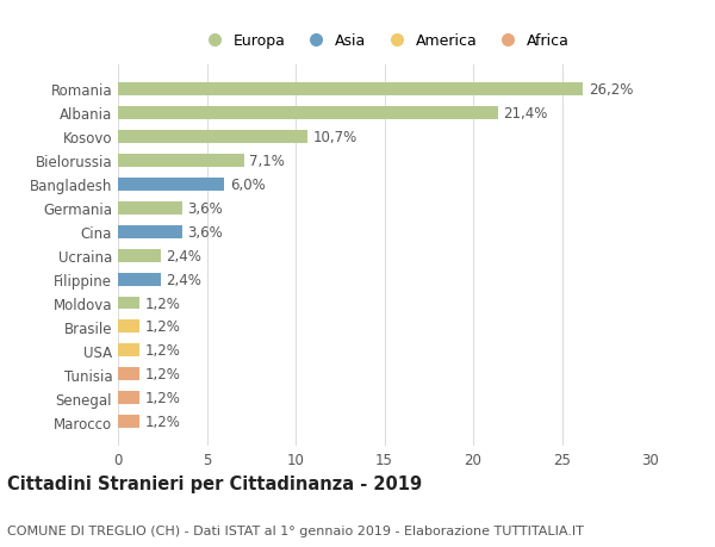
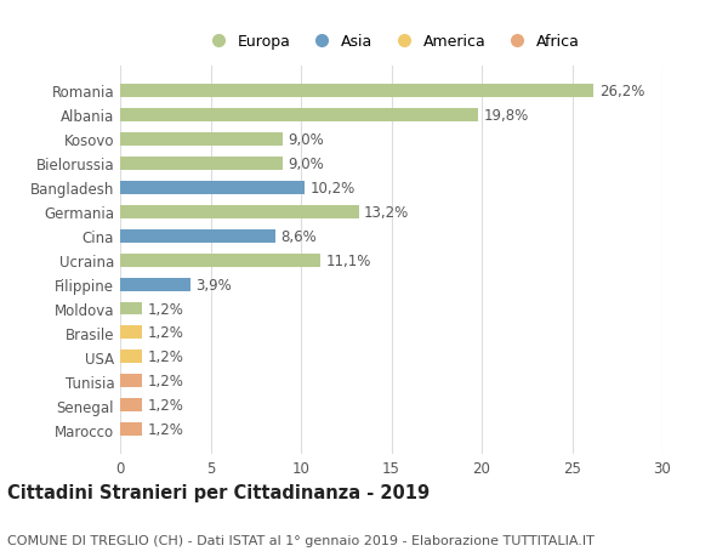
Albania: 21,4% -> 19,8%
Kosovo: 10,7% -> 9,0%
Bielorussia: 7,1% -> 9,0%
Bangladesh: 6,0% -> 10,2%
Germania: 3,6% -> 13,2%
Cina: 3,6% -> 8,6%
Ucraina: 2,4% -> 11,1%
Filippine: 2,4% -> 3,9%
